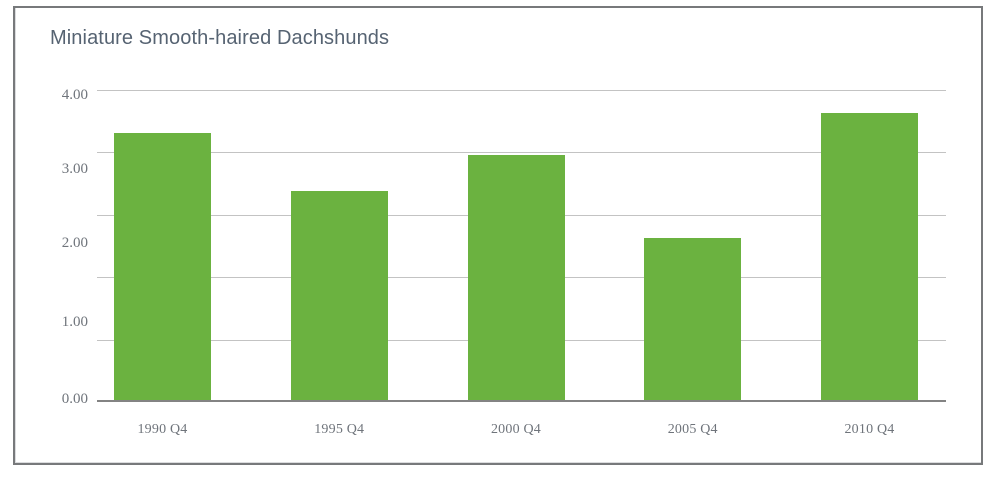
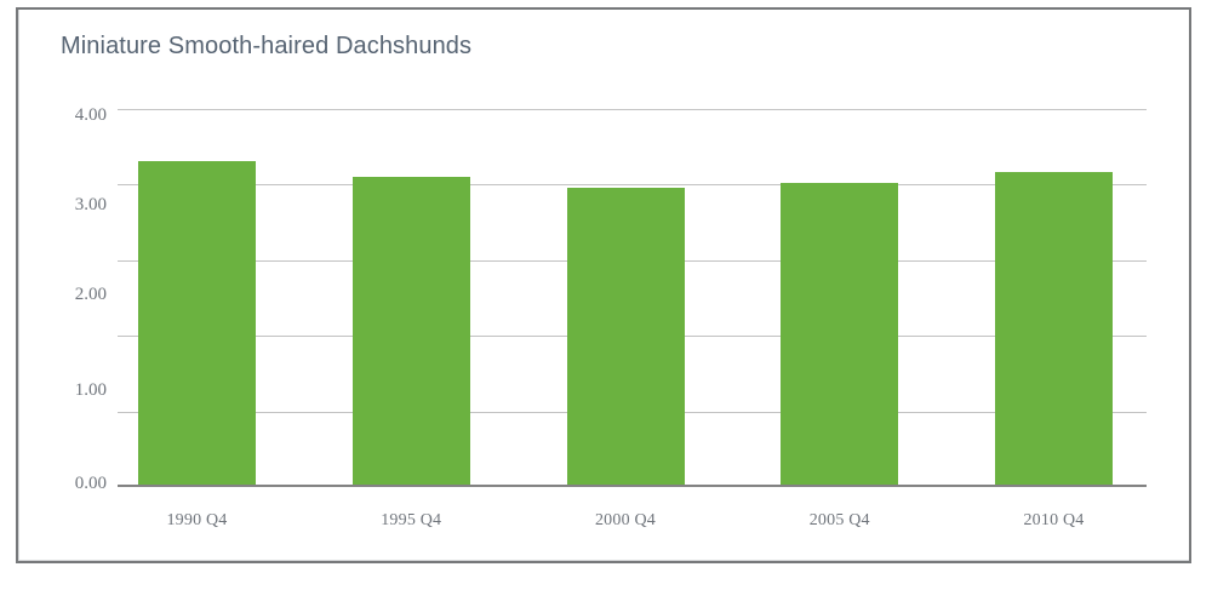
1995 Q4: 2.7 -> 3.3
2005 Q4: 2.1 -> 3.2
2010 Q4: 3.7 -> 3.3
